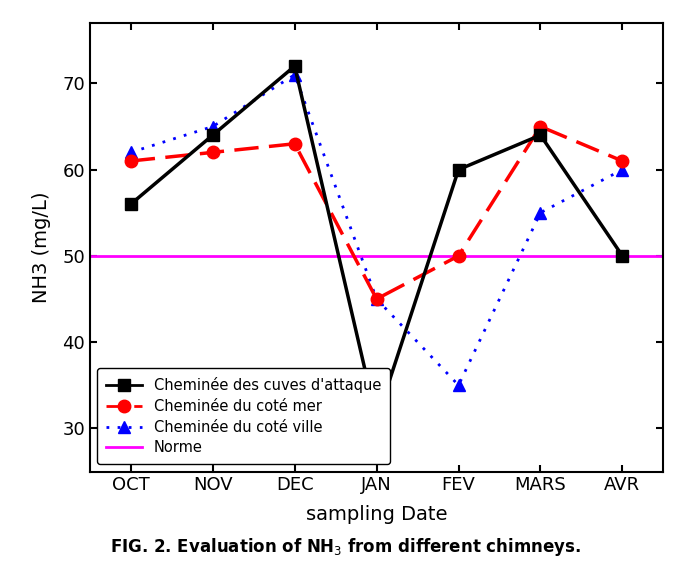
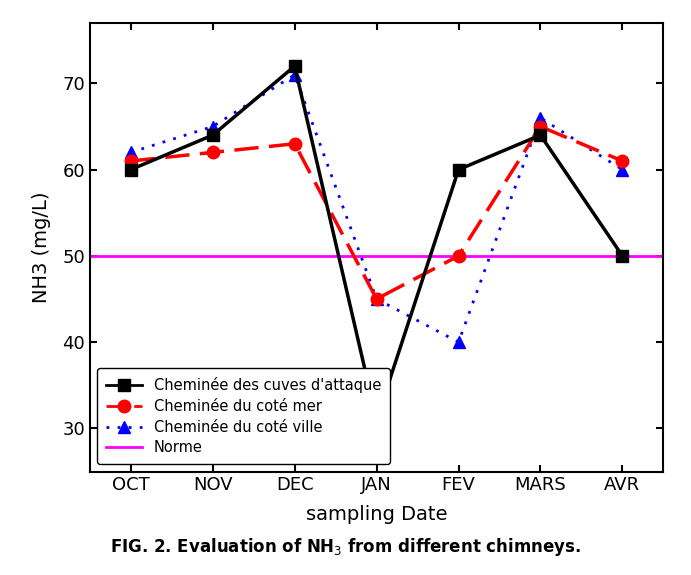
Cheminée des cuves d'attaque/OCT: 56 -> 60
Cheminée du coté ville/FEV: 35 -> 40
Cheminée du coté ville/MARS: 55 -> 66
